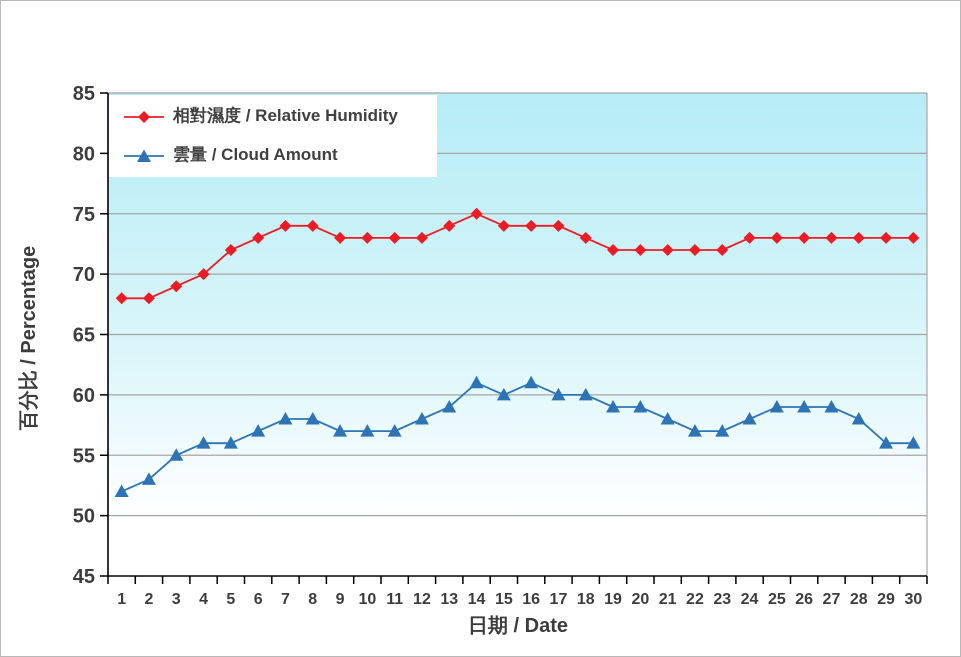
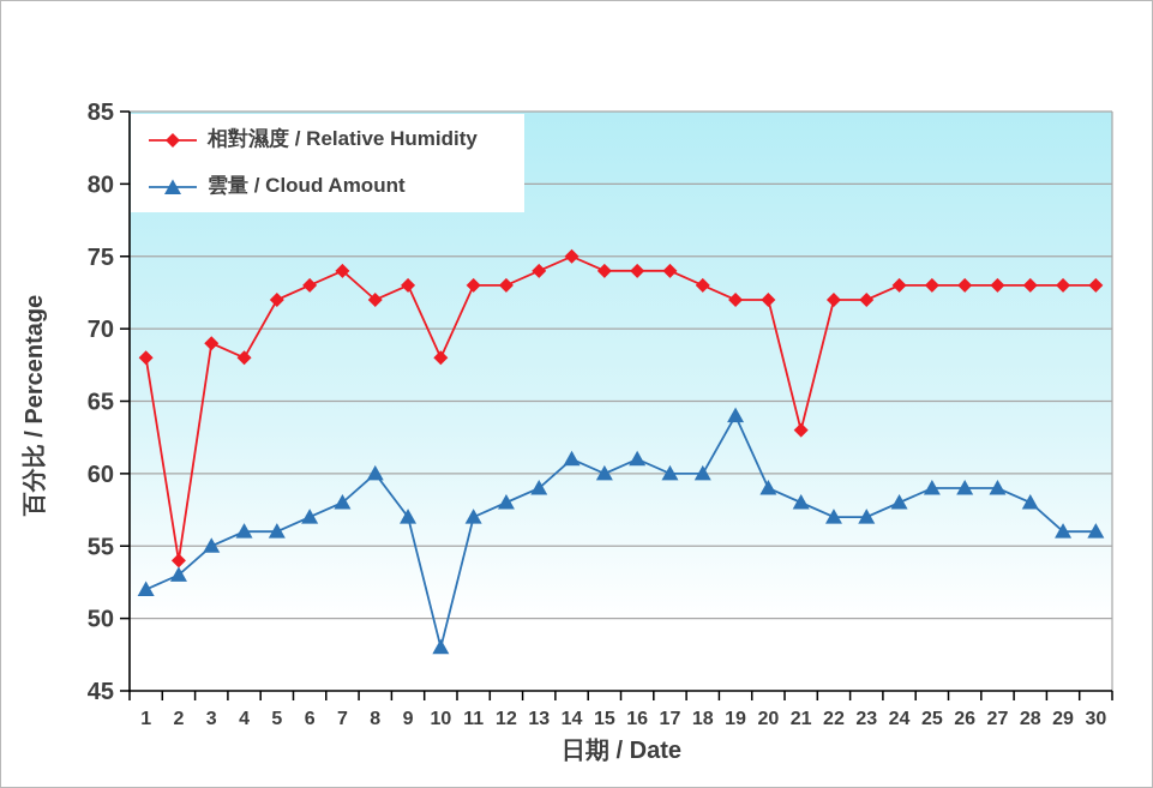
相對濕度 / Relative Humidity/2: 68 -> 54
相對濕度 / Relative Humidity/4: 70 -> 68
相對濕度 / Relative Humidity/8: 74 -> 72
雲量 / Cloud Amount/8: 58 -> 60
相對濕度 / Relative Humidity/10: 73 -> 68
雲量 / Cloud Amount/10: 57 -> 48
雲量 / Cloud Amount/19: 59 -> 64
相對濕度 / Relative Humidity/21: 72 -> 63
